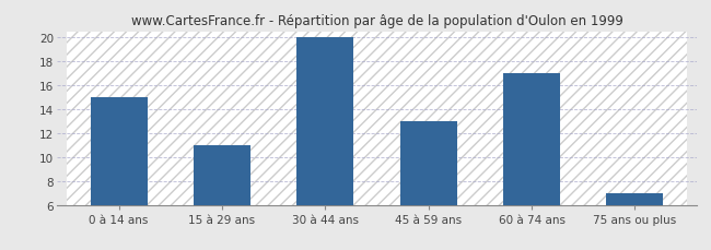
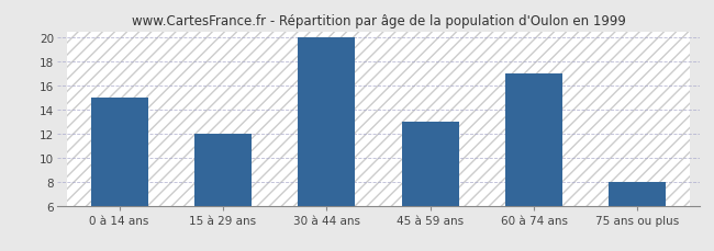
15 à 29 ans: 11 -> 12
75 ans ou plus: 7 -> 8
